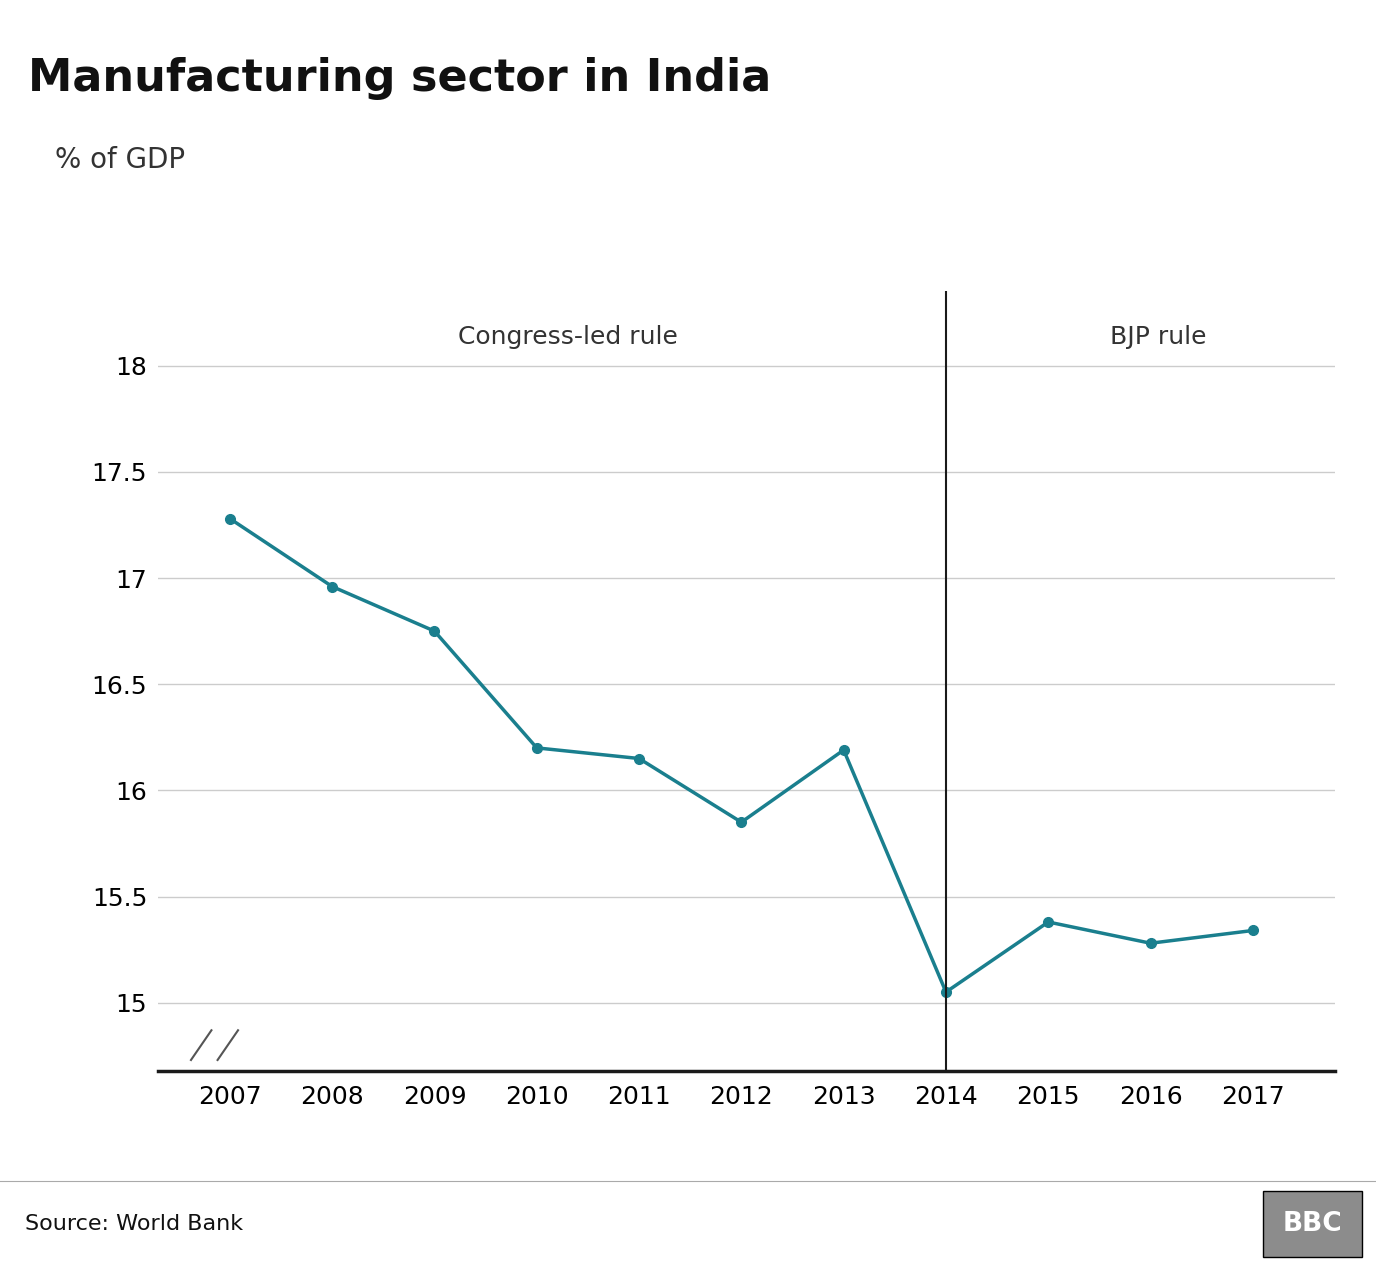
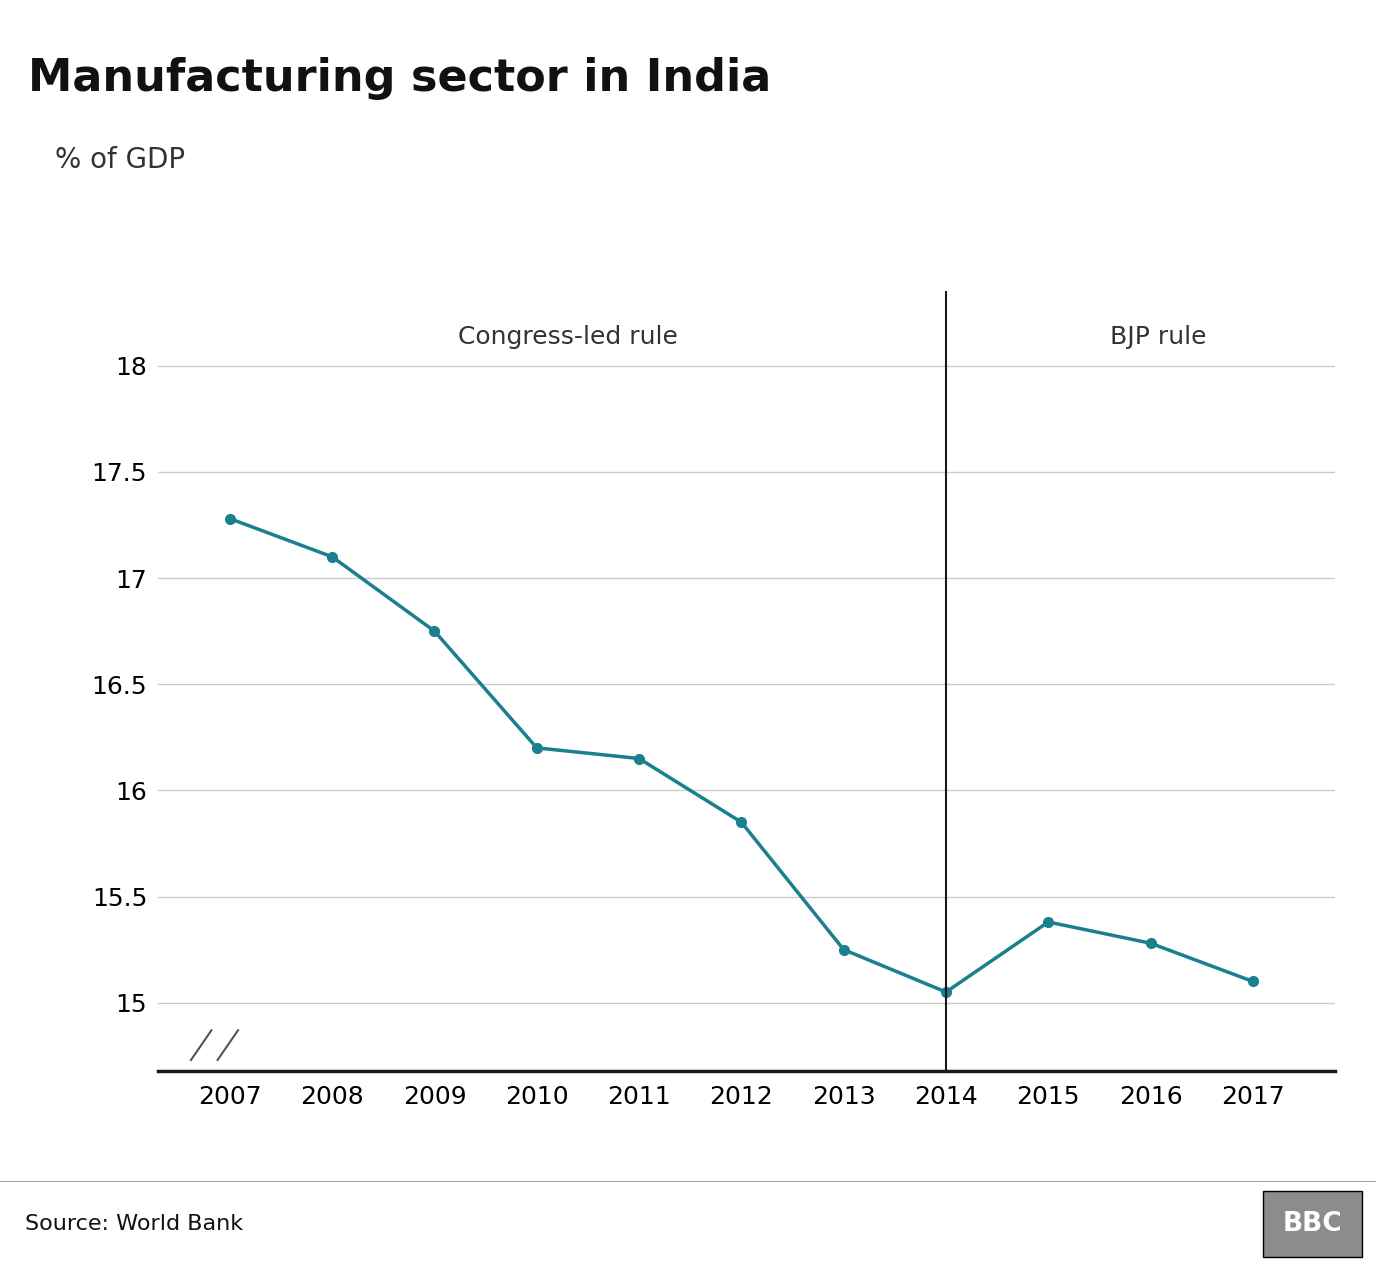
2008: 16.96 -> 17.10
2013: 16.19 -> 15.25
2017: 15.34 -> 15.10
